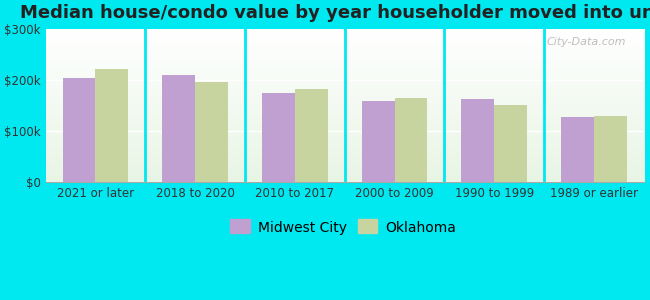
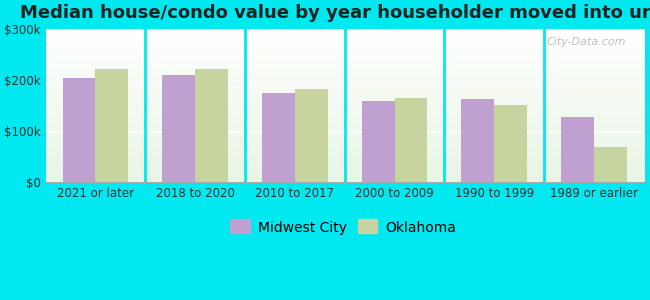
Oklahoma/2018 to 2020: $196k -> $222k
Oklahoma/1989 or earlier: $130k -> $68k
